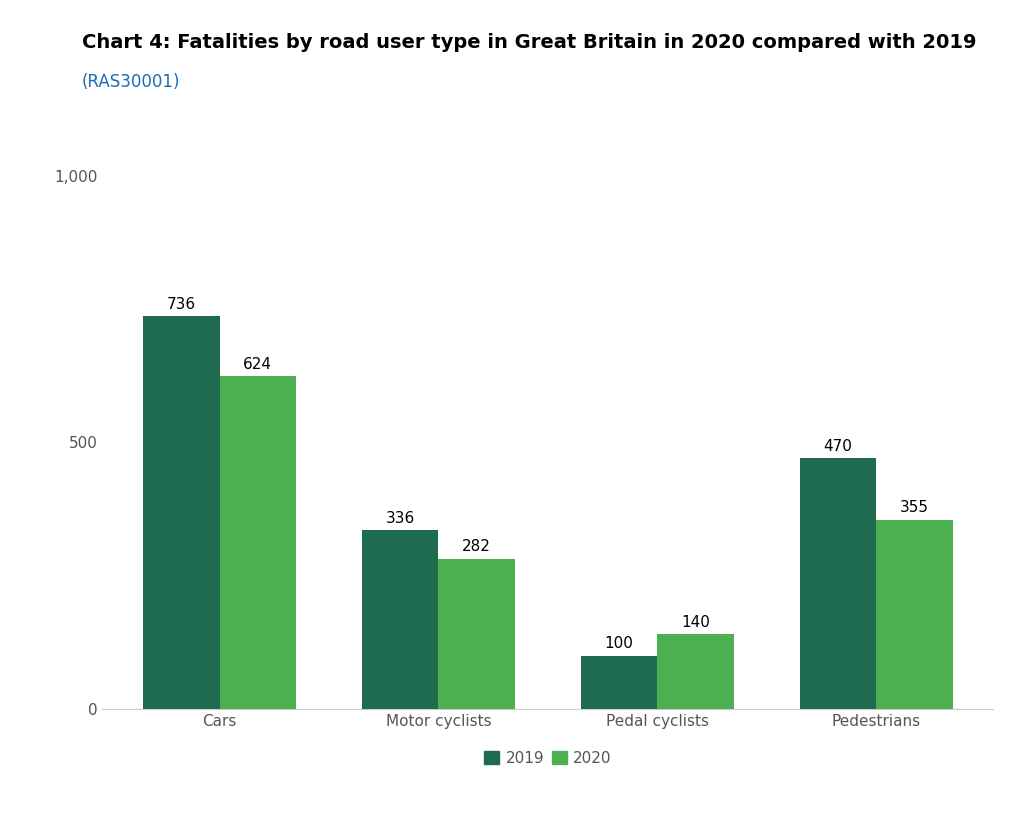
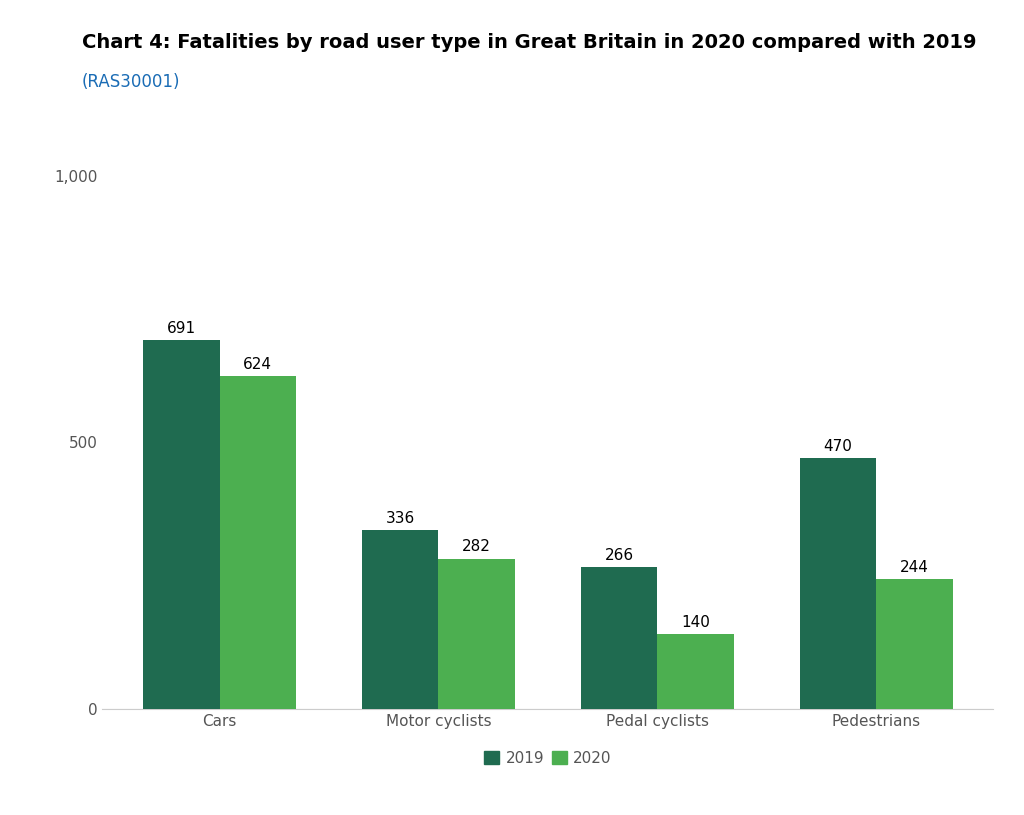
2019/Cars: 736 -> 691
2019/Pedal cyclists: 100 -> 266
2020/Pedestrians: 355 -> 244
